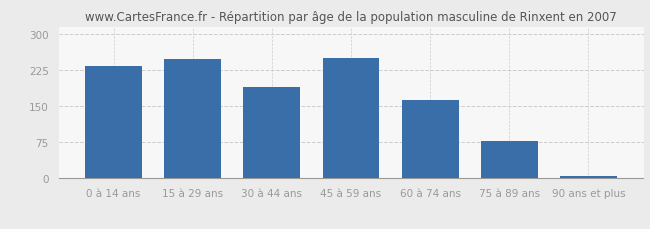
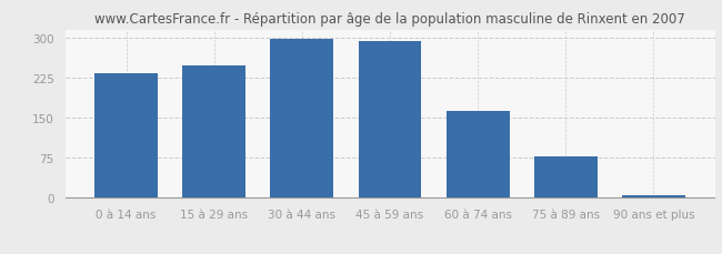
30 à 44 ans: 190 -> 298
45 à 59 ans: 250 -> 293
